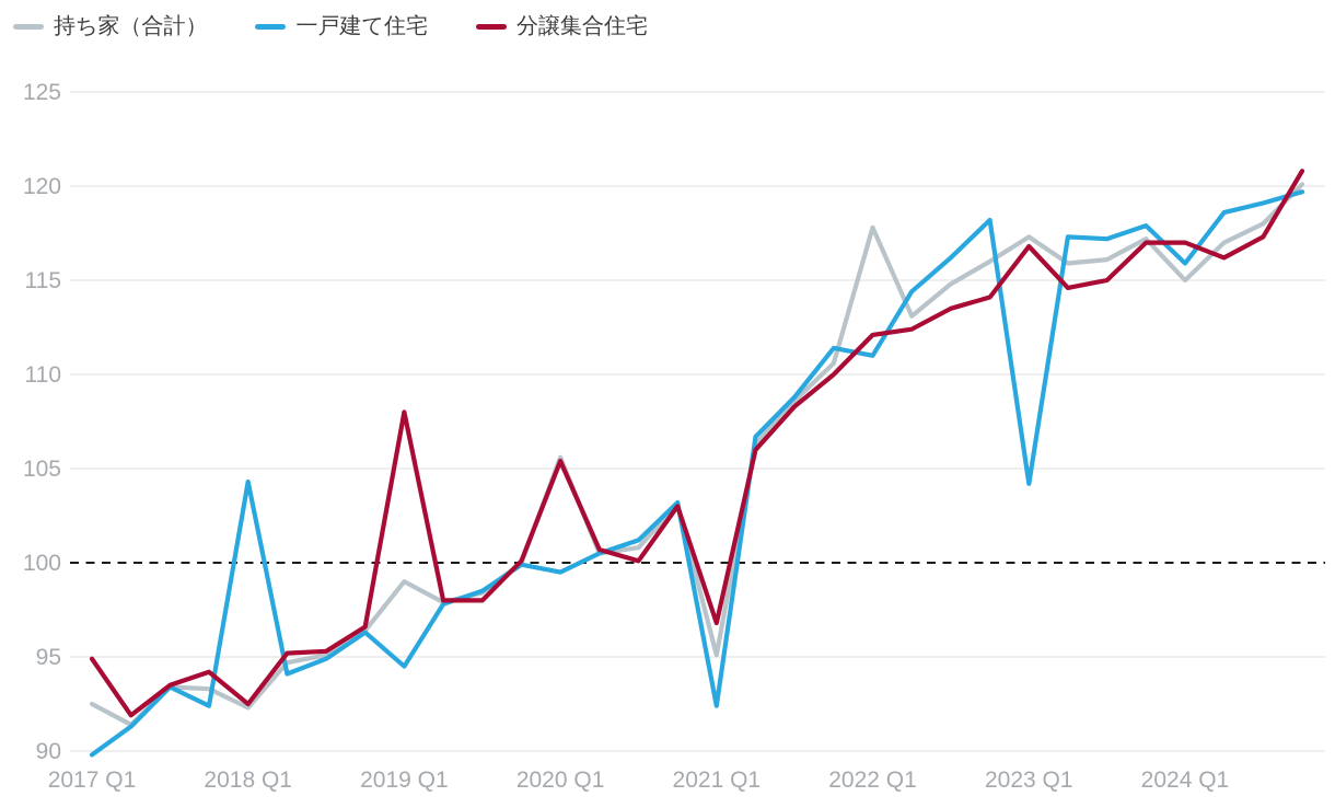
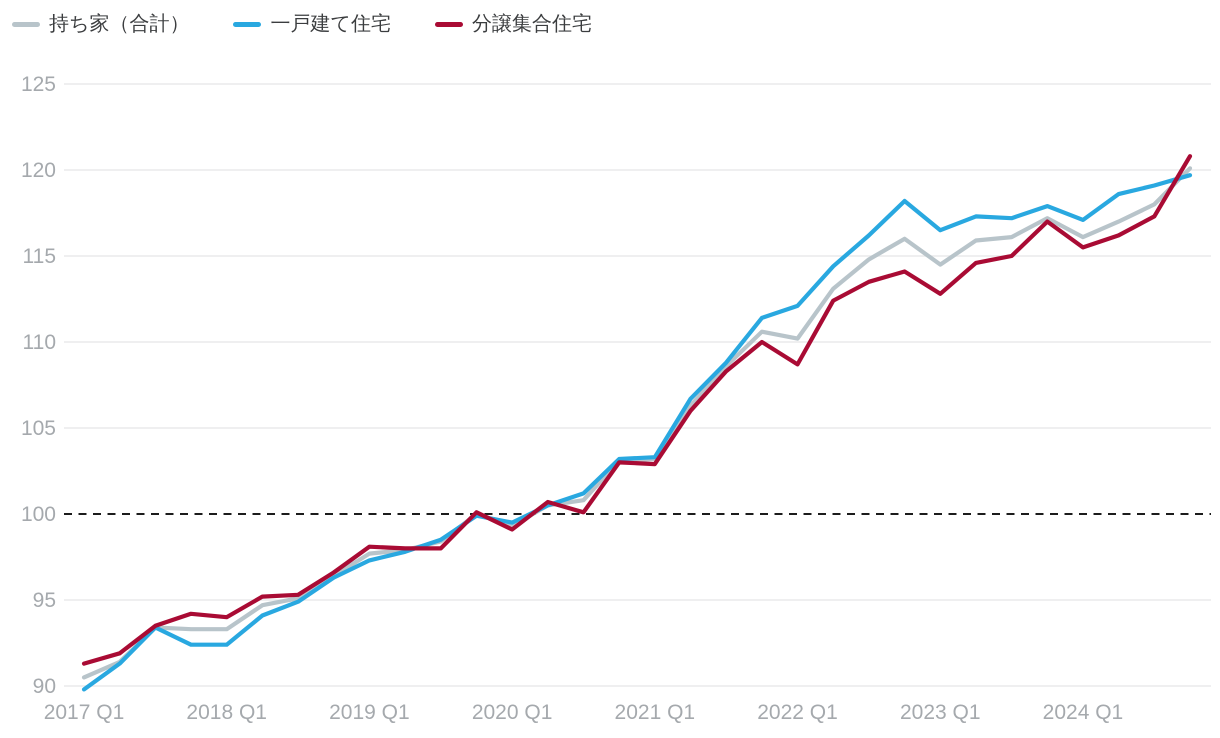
持ち家（合計）/2017 Q1: 92.5 -> 90.5
分譲集合住宅/2017 Q1: 94.9 -> 91.3
持ち家（合計）/2018 Q1: 92.3 -> 93.3
一戸建て住宅/2018 Q1: 104.3 -> 92.4
分譲集合住宅/2018 Q1: 92.5 -> 94.0
持ち家（合計）/2019 Q1: 99.0 -> 97.7
一戸建て住宅/2019 Q1: 94.5 -> 97.3
分譲集合住宅/2019 Q1: 108.0 -> 98.1
持ち家（合計）/2020 Q1: 105.6 -> 99.3
分譲集合住宅/2020 Q1: 105.4 -> 99.1
持ち家（合計）/2021 Q1: 95.1 -> 103.2
一戸建て住宅/2021 Q1: 92.4 -> 103.3
分譲集合住宅/2021 Q1: 96.8 -> 102.9
持ち家（合計）/2022 Q1: 117.8 -> 110.2
一戸建て住宅/2022 Q1: 111.0 -> 112.1
分譲集合住宅/2022 Q1: 112.1 -> 108.7
持ち家（合計）/2023 Q1: 117.3 -> 114.5
一戸建て住宅/2023 Q1: 104.2 -> 116.5
分譲集合住宅/2023 Q1: 116.8 -> 112.8
持ち家（合計）/2024 Q1: 115.0 -> 116.1
一戸建て住宅/2024 Q1: 115.9 -> 117.1
分譲集合住宅/2024 Q1: 117.0 -> 115.5
